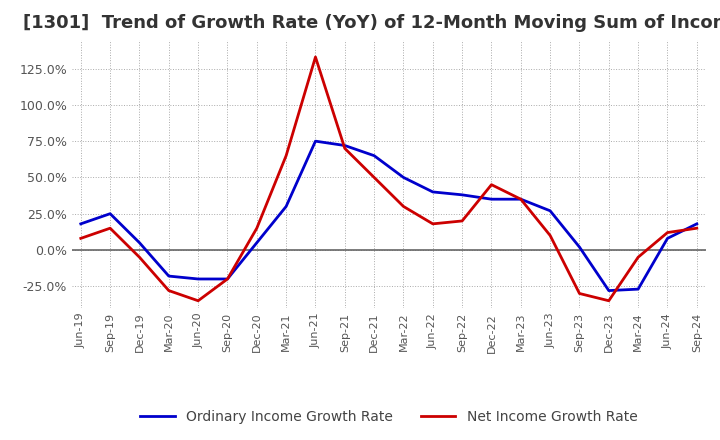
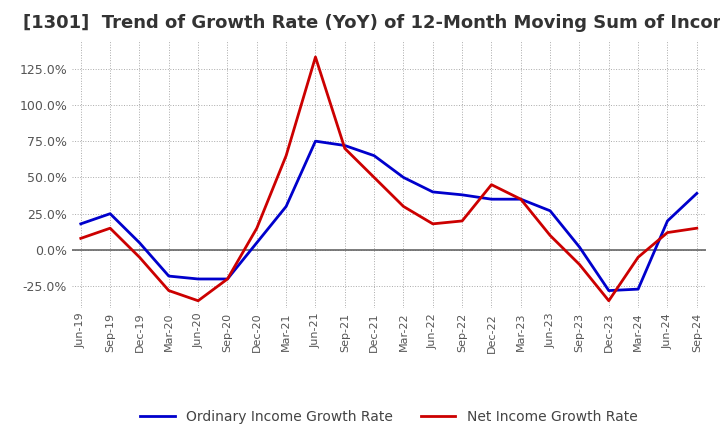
Net Income Growth Rate/Sep-23: -30% -> -10%
Ordinary Income Growth Rate/Jun-24: 8% -> 20%
Ordinary Income Growth Rate/Sep-24: 18% -> 39%
